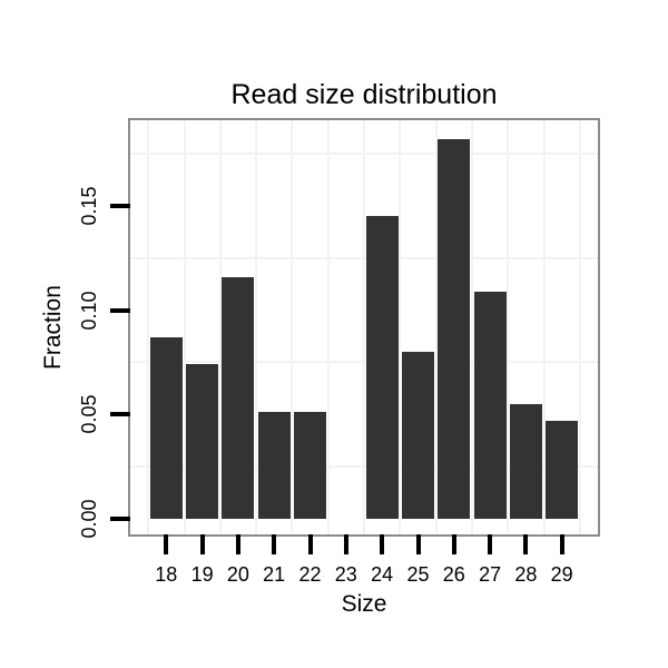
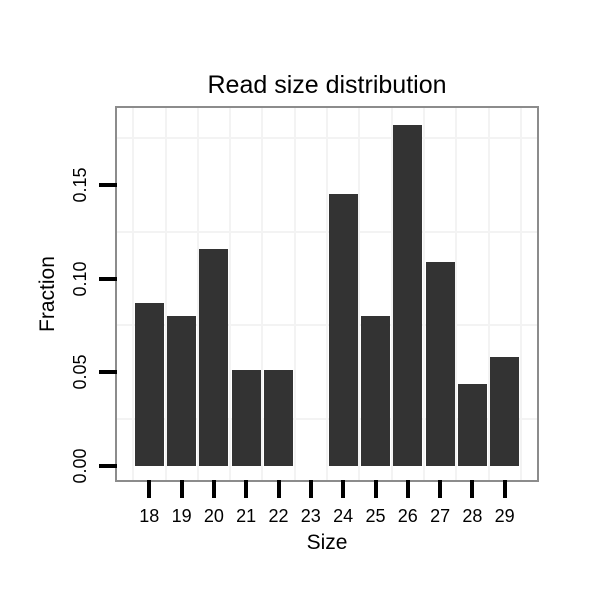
19: 0.074 -> 0.080
28: 0.055 -> 0.044
29: 0.047 -> 0.058
